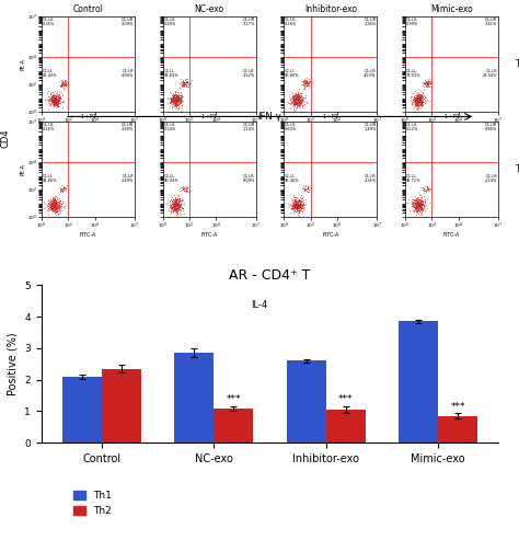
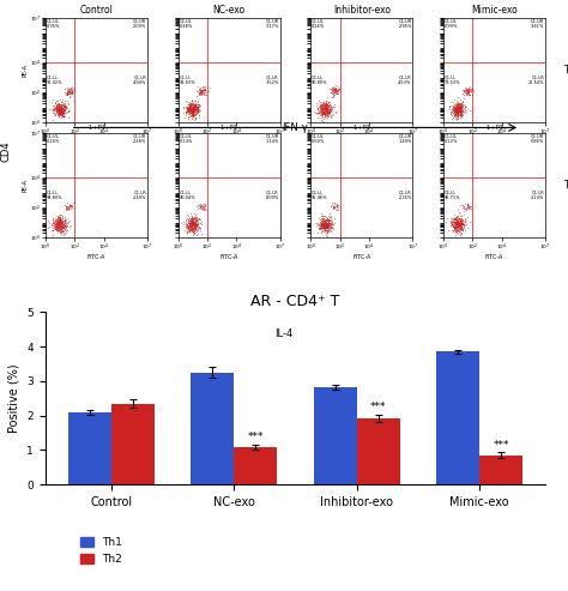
AR - CD4⁺ T/Th1/NC-exo: 2.85 -> 3.25
AR - CD4⁺ T/Th1/Inhibitor-exo: 2.60 -> 2.82
AR - CD4⁺ T/Th2/Inhibitor-exo: 1.05 -> 1.92
